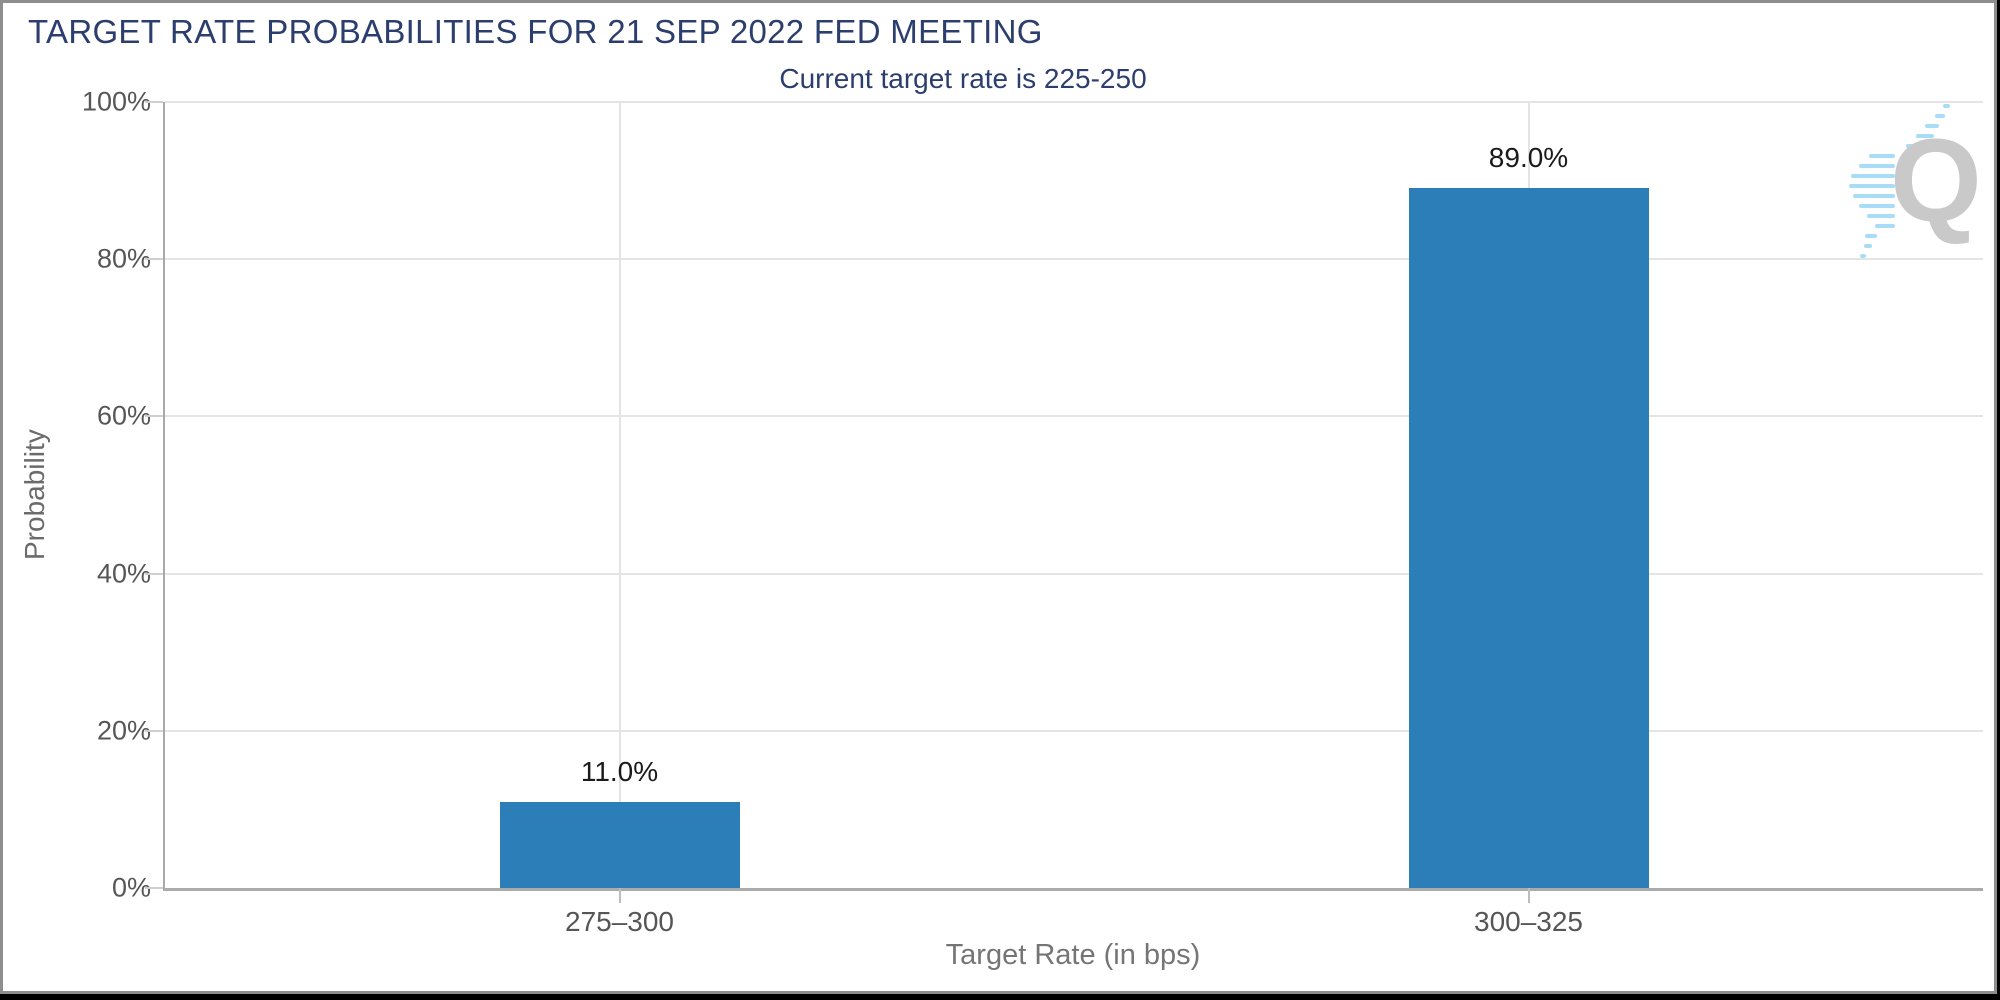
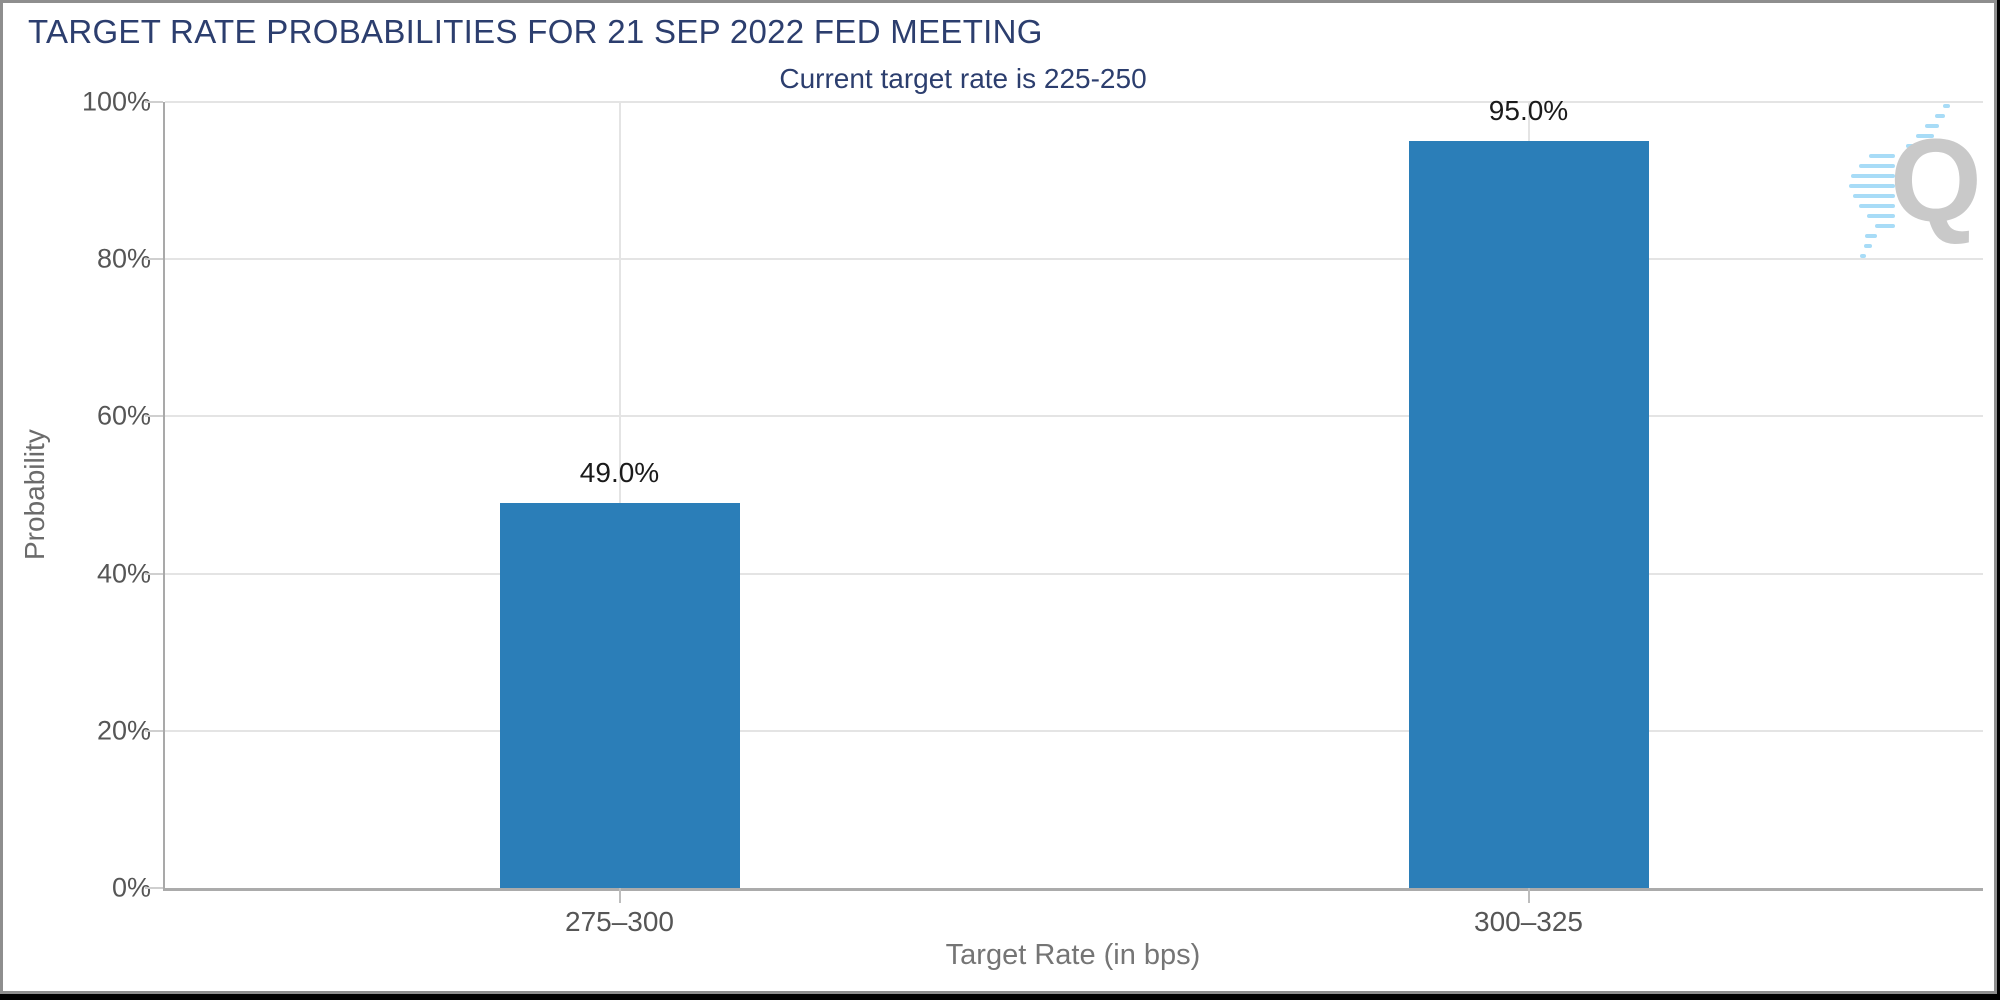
275–300: 11.0% -> 49.0%
300–325: 89.0% -> 95.0%
